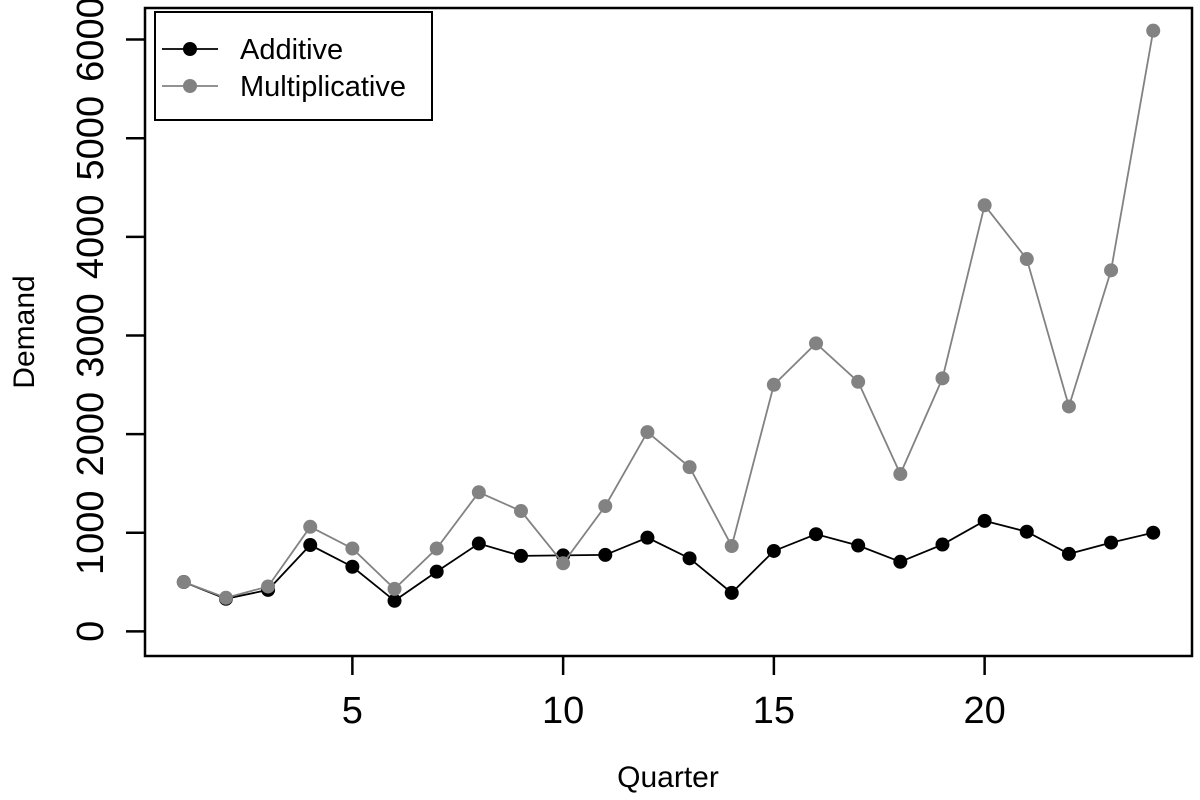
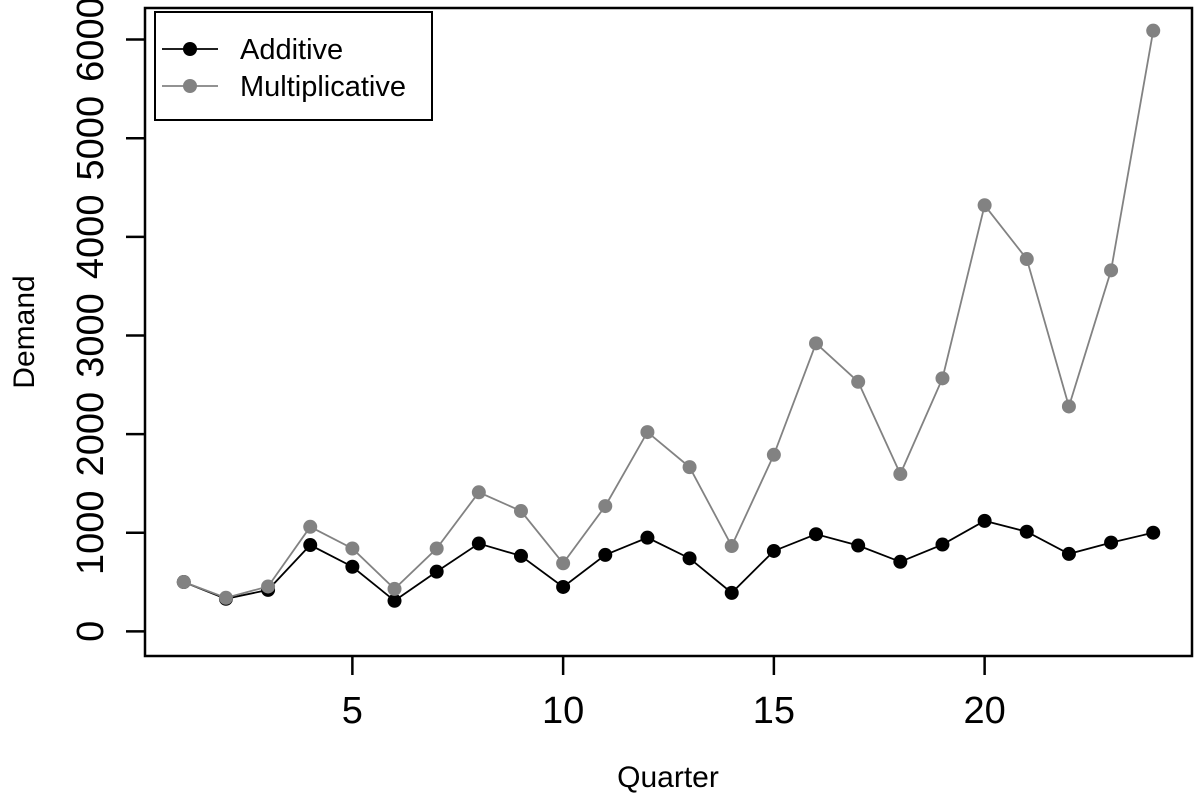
Additive/10: 770 -> 450
Multiplicative/15: 2500 -> 1790
